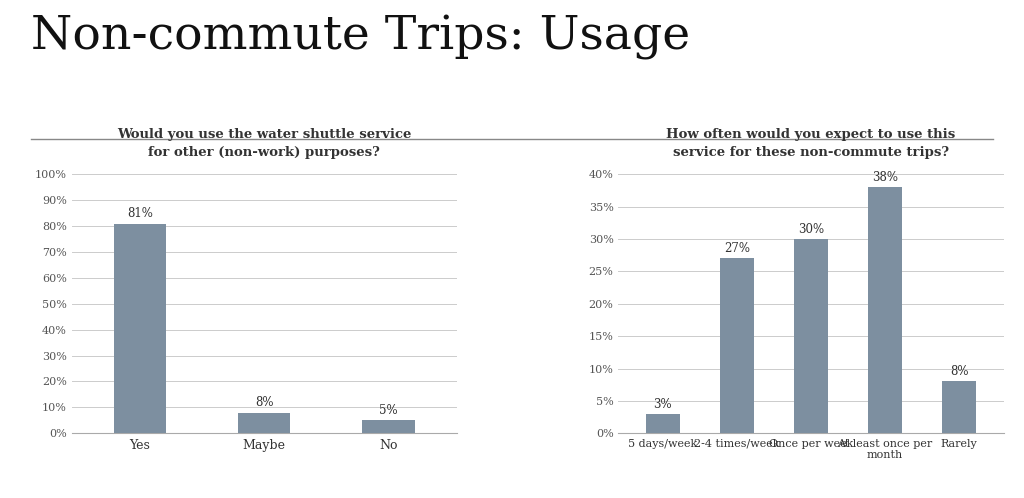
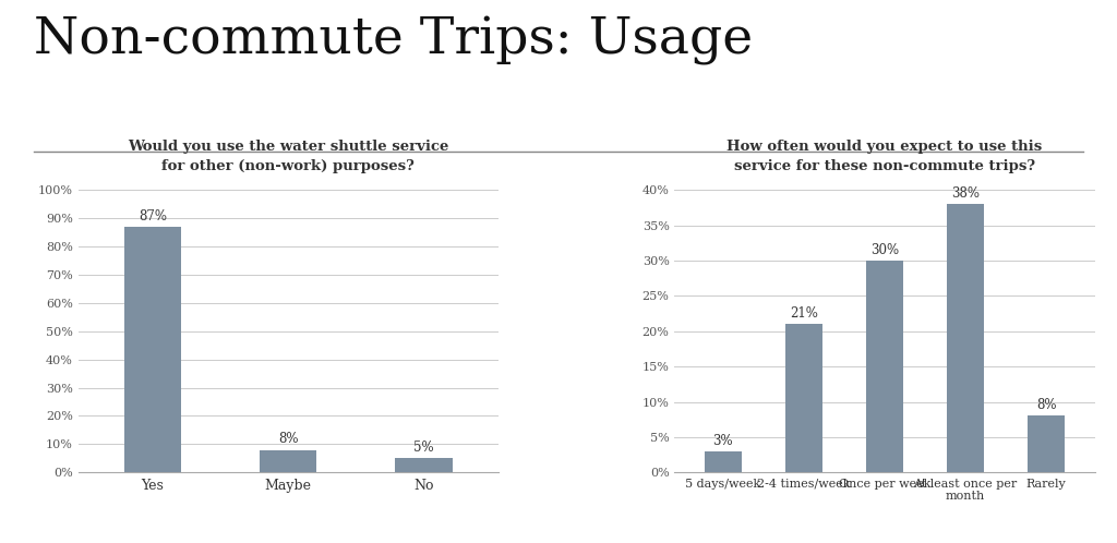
Yes: 81% -> 87%
2-4 times/week: 27% -> 21%
